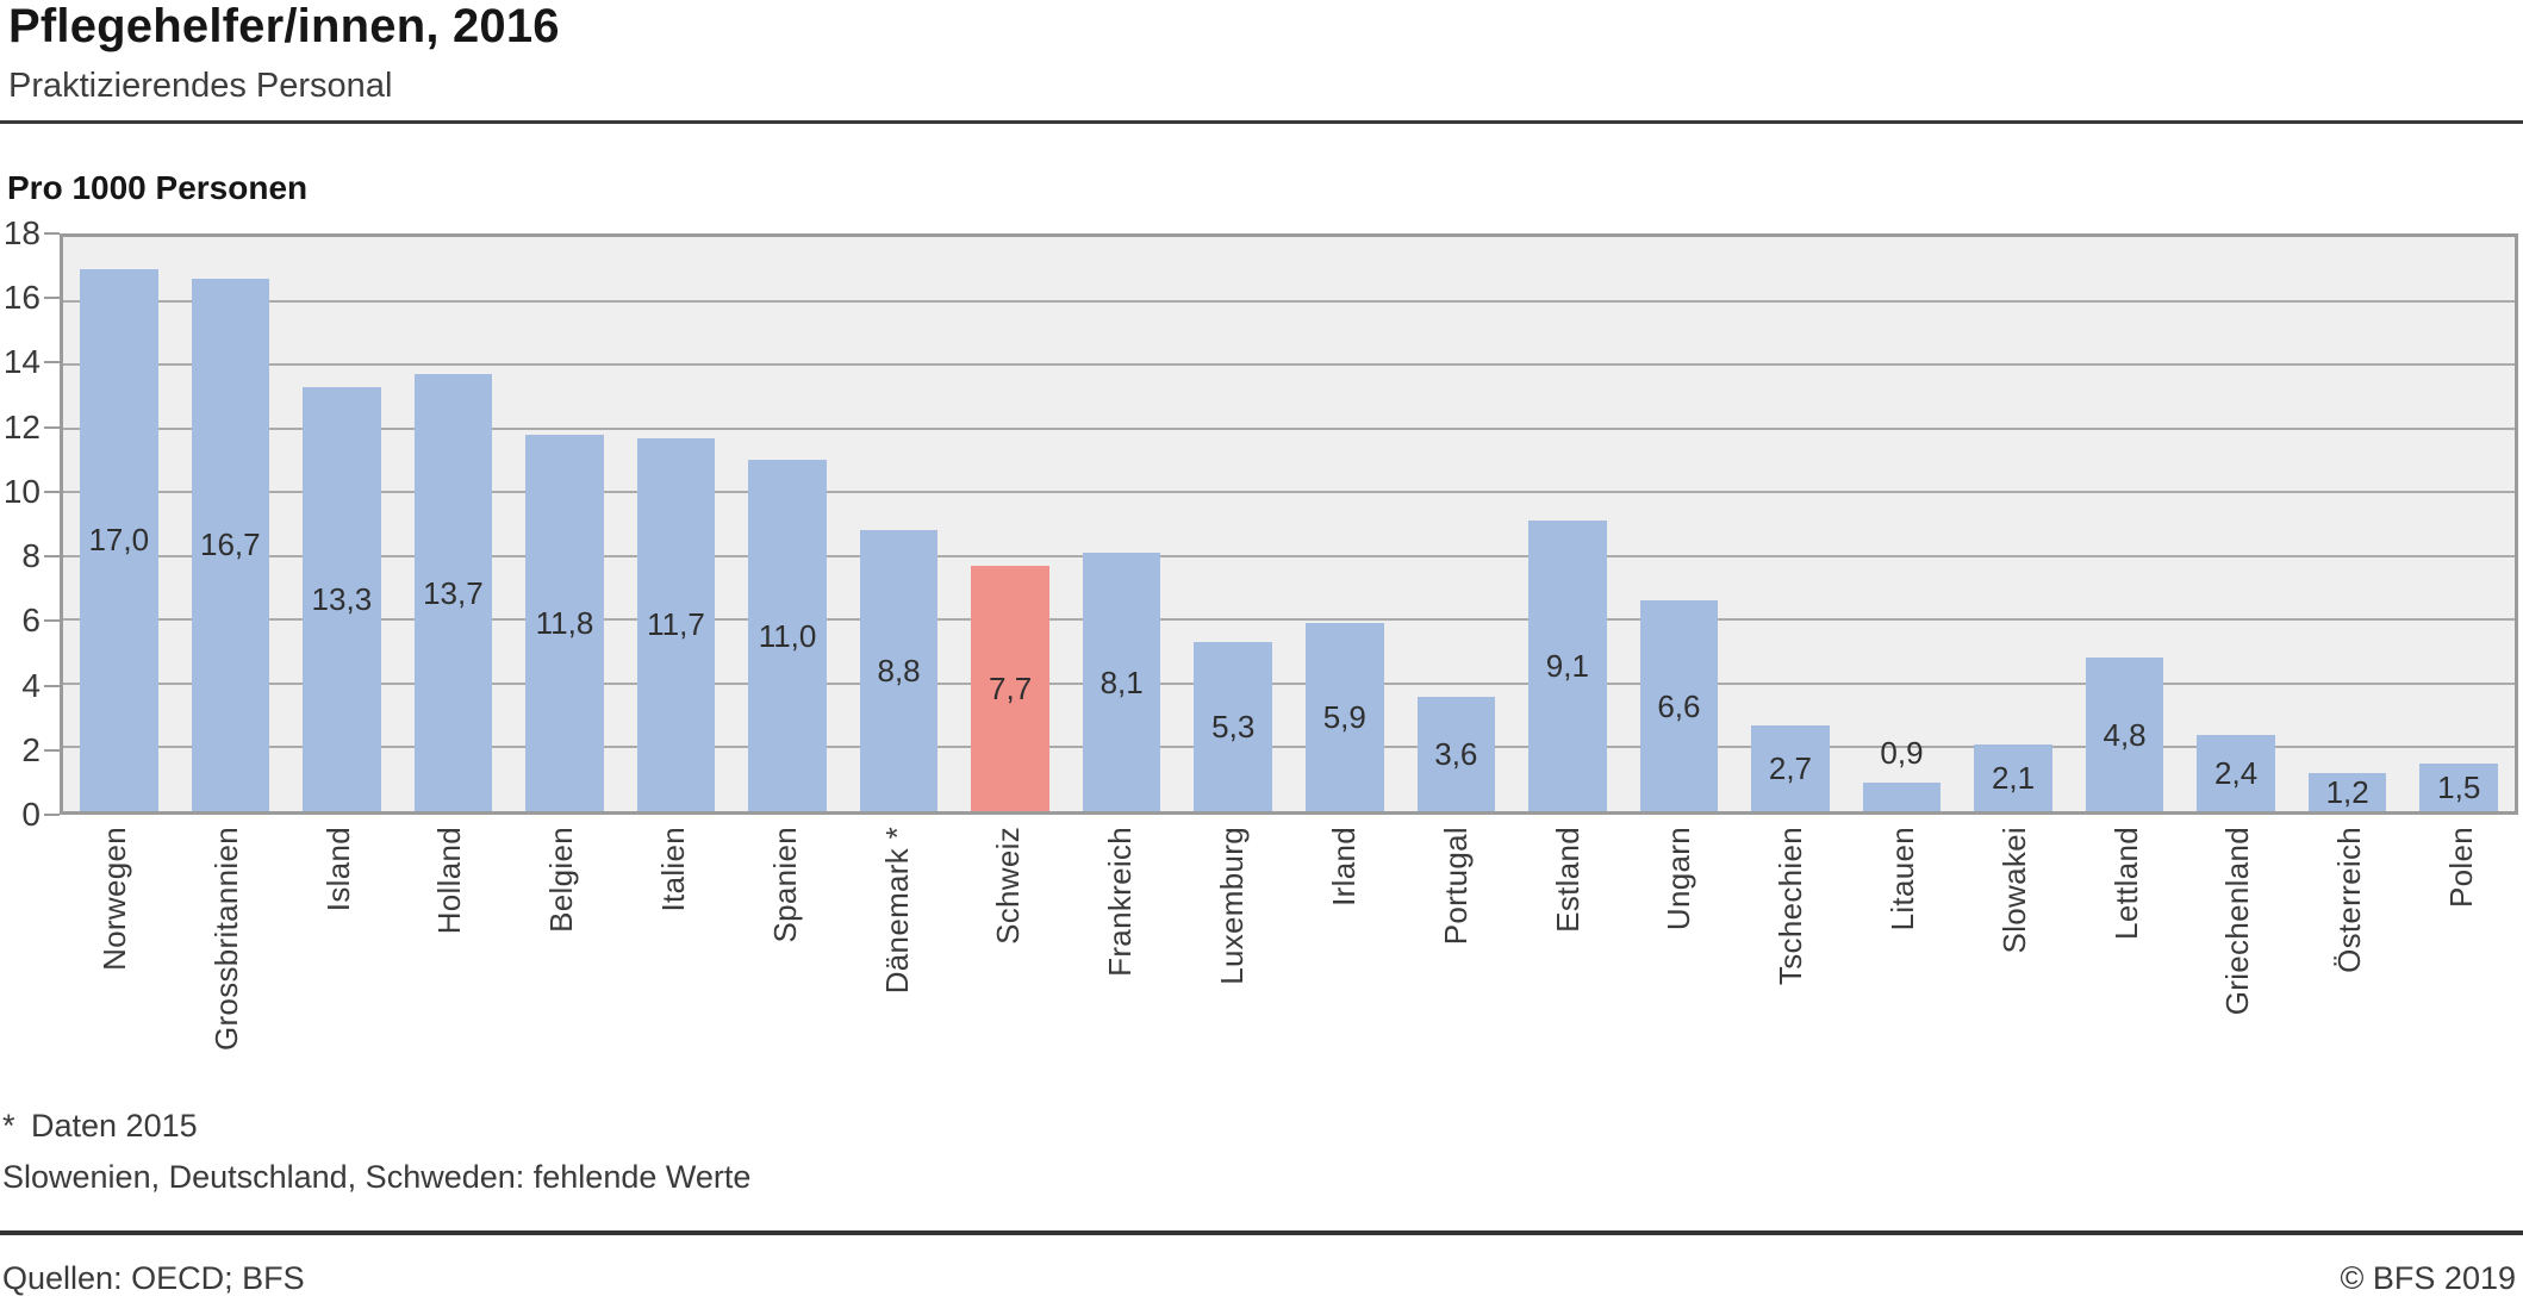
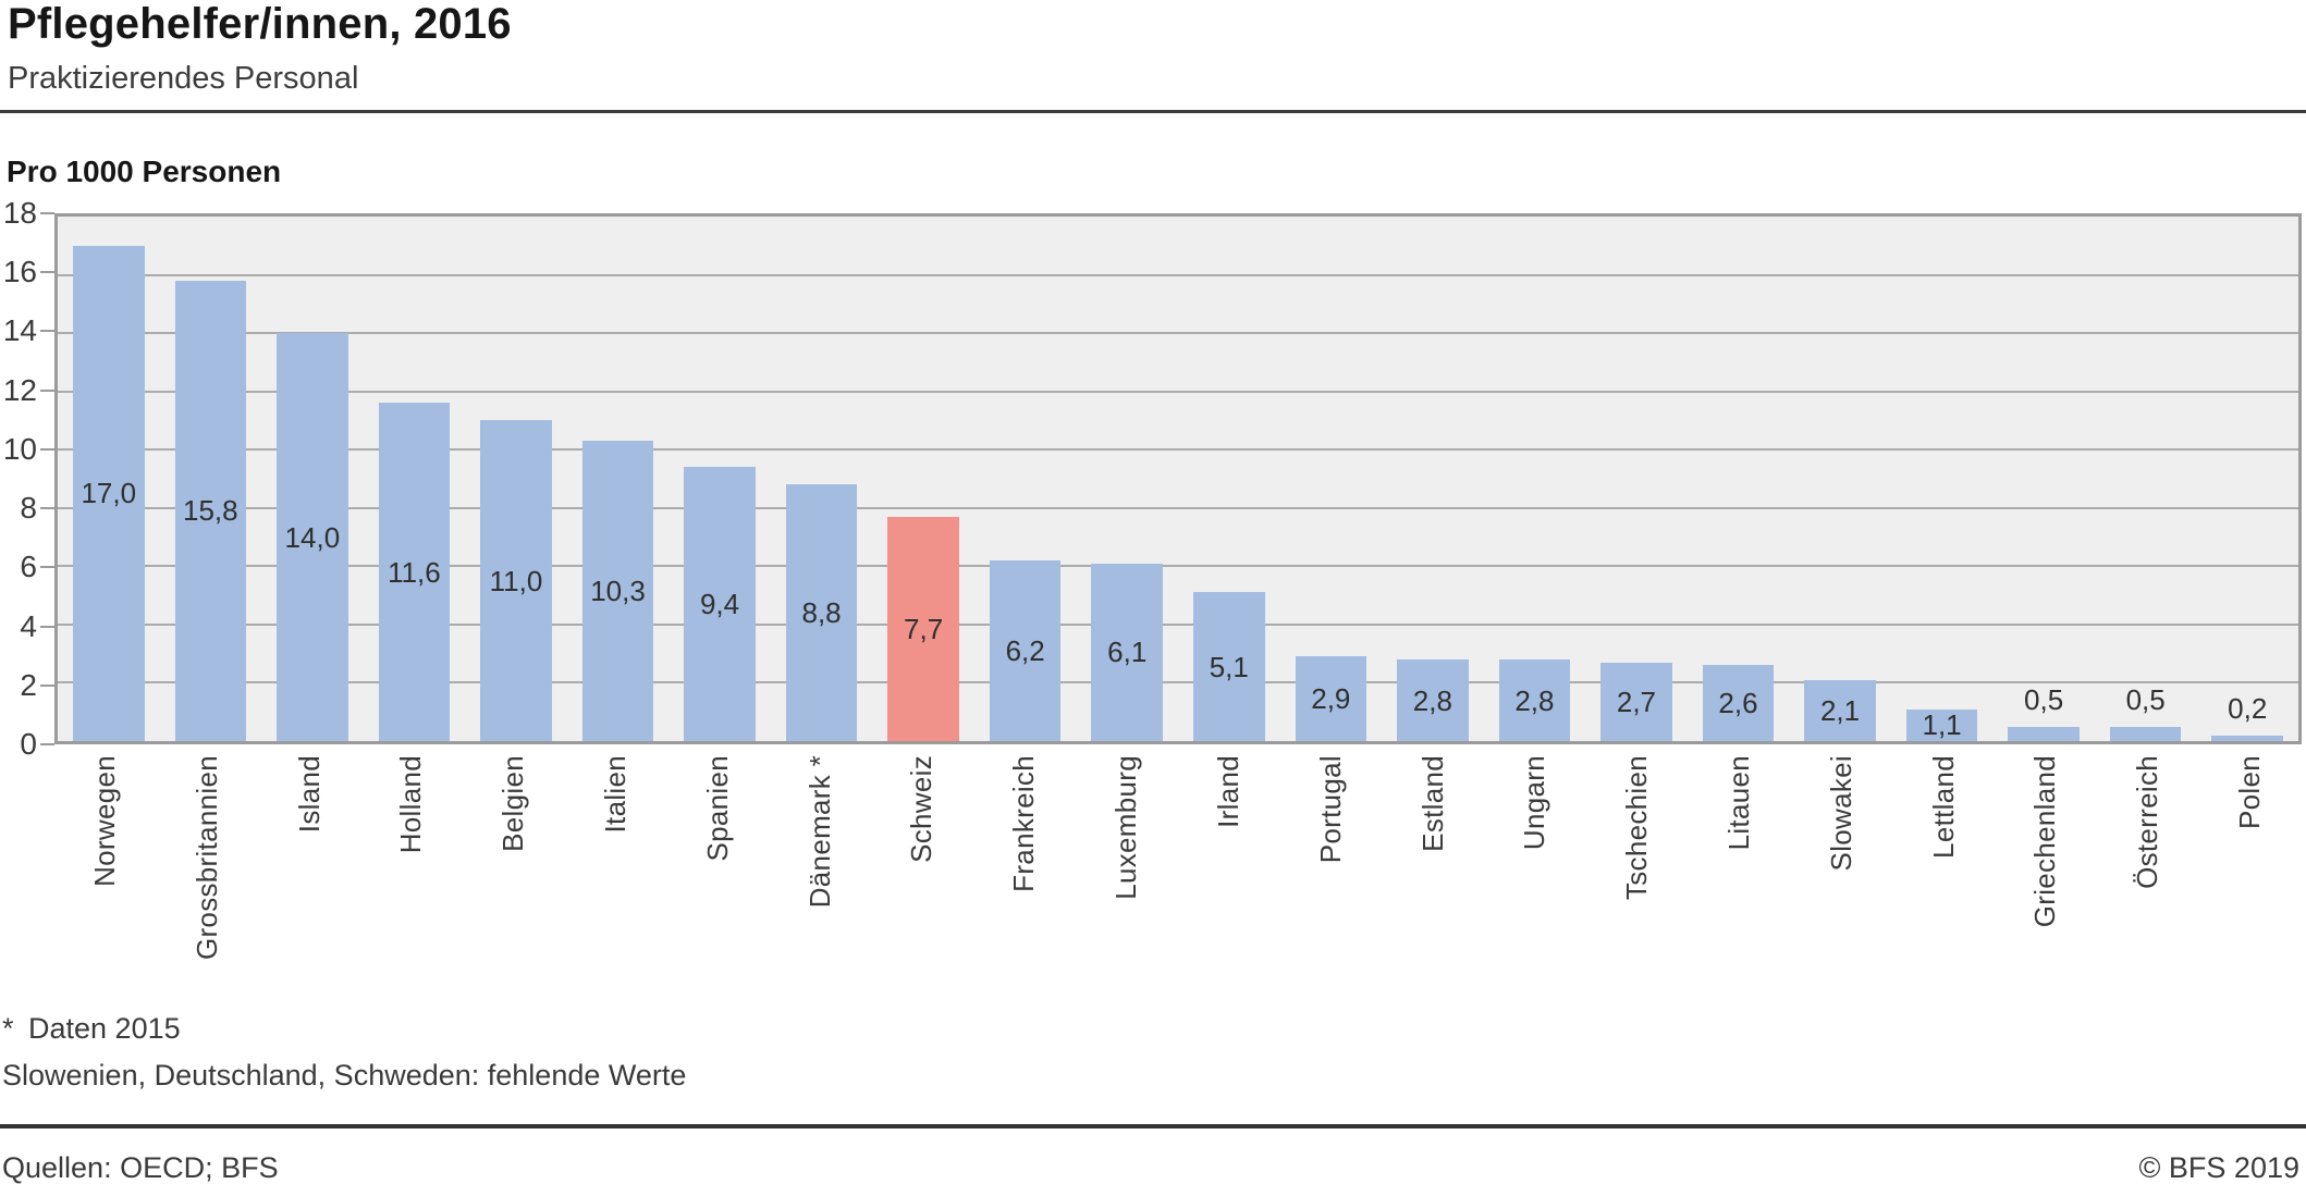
Grossbritannien: 16,7 -> 15,8
Island: 13,3 -> 14,0
Holland: 13,7 -> 11,6
Belgien: 11,8 -> 11,0
Italien: 11,7 -> 10,3
Spanien: 11,0 -> 9,4
Frankreich: 8,1 -> 6,2
Luxemburg: 5,3 -> 6,1
Irland: 5,9 -> 5,1
Portugal: 3,6 -> 2,9
Estland: 9,1 -> 2,8
Ungarn: 6,6 -> 2,8
Litauen: 0,9 -> 2,6
Lettland: 4,8 -> 1,1
Griechenland: 2,4 -> 0,5
Österreich: 1,2 -> 0,5
Polen: 1,5 -> 0,2
